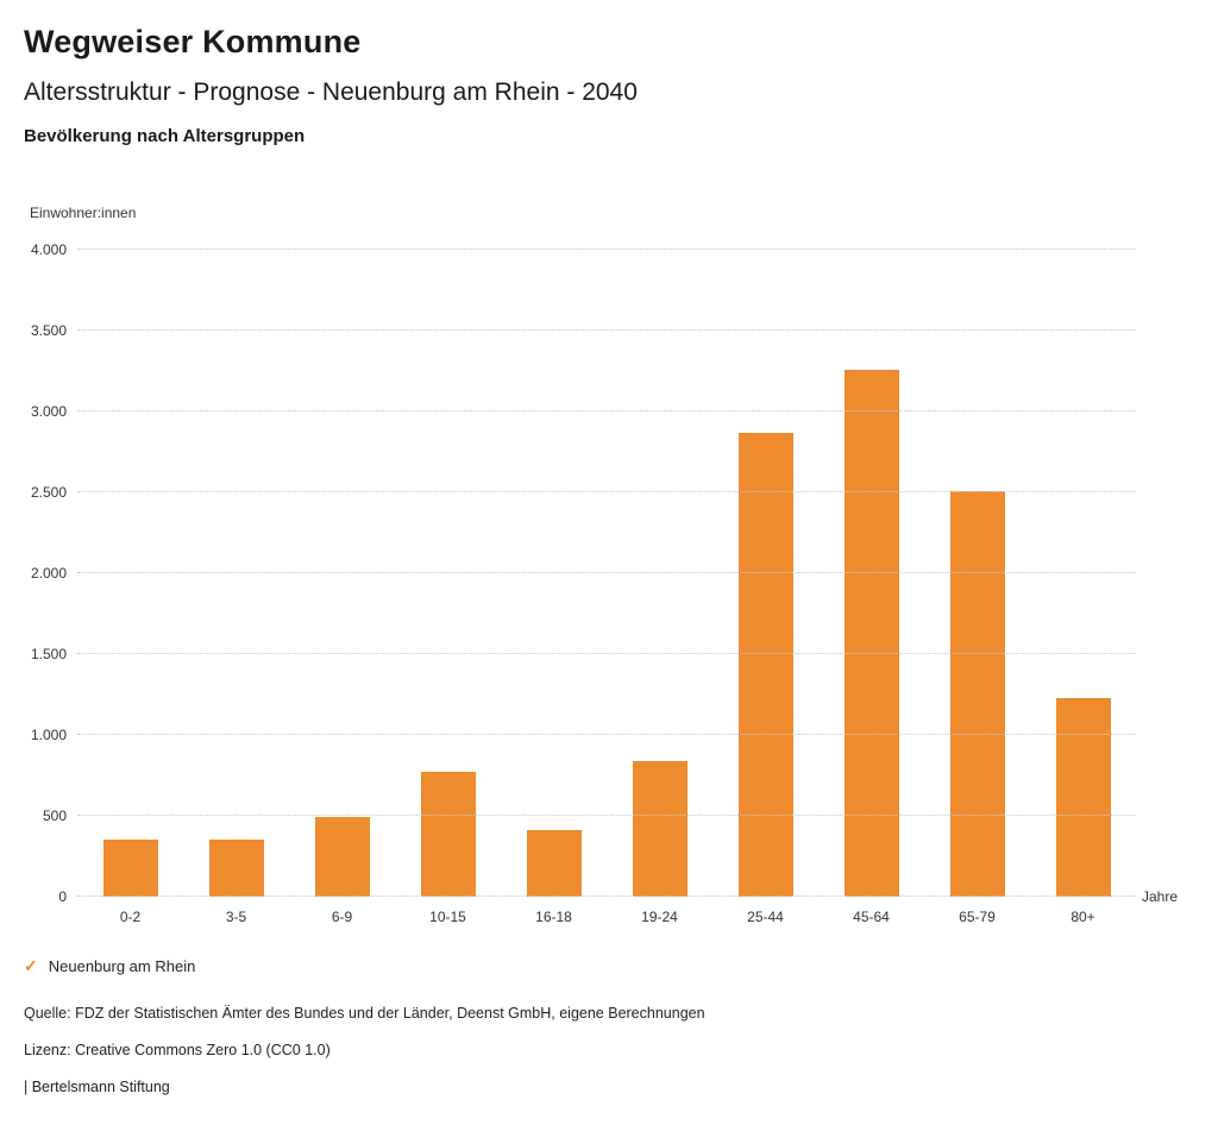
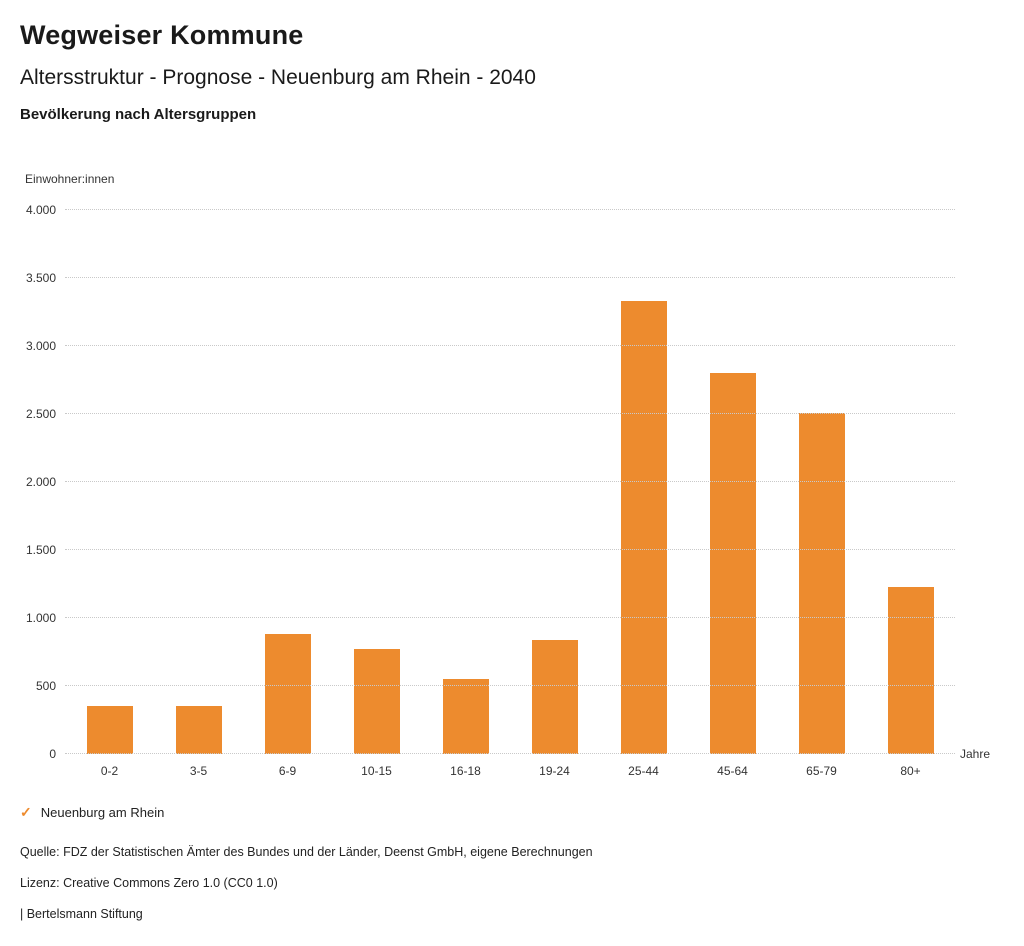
6-9: 490 -> 880
16-18: 420 -> 550
25-44: 2870 -> 3330
45-64: 3260 -> 2800
